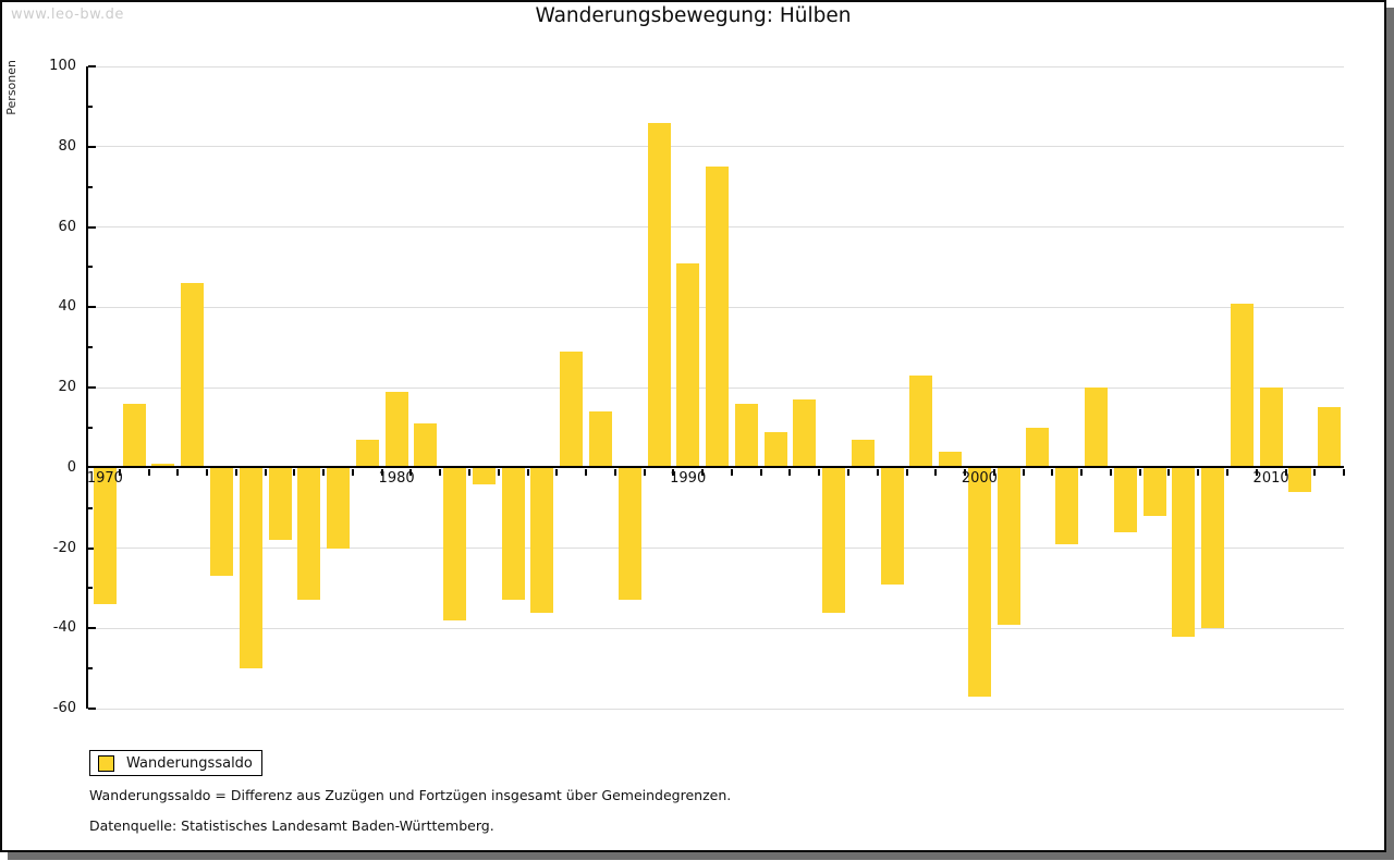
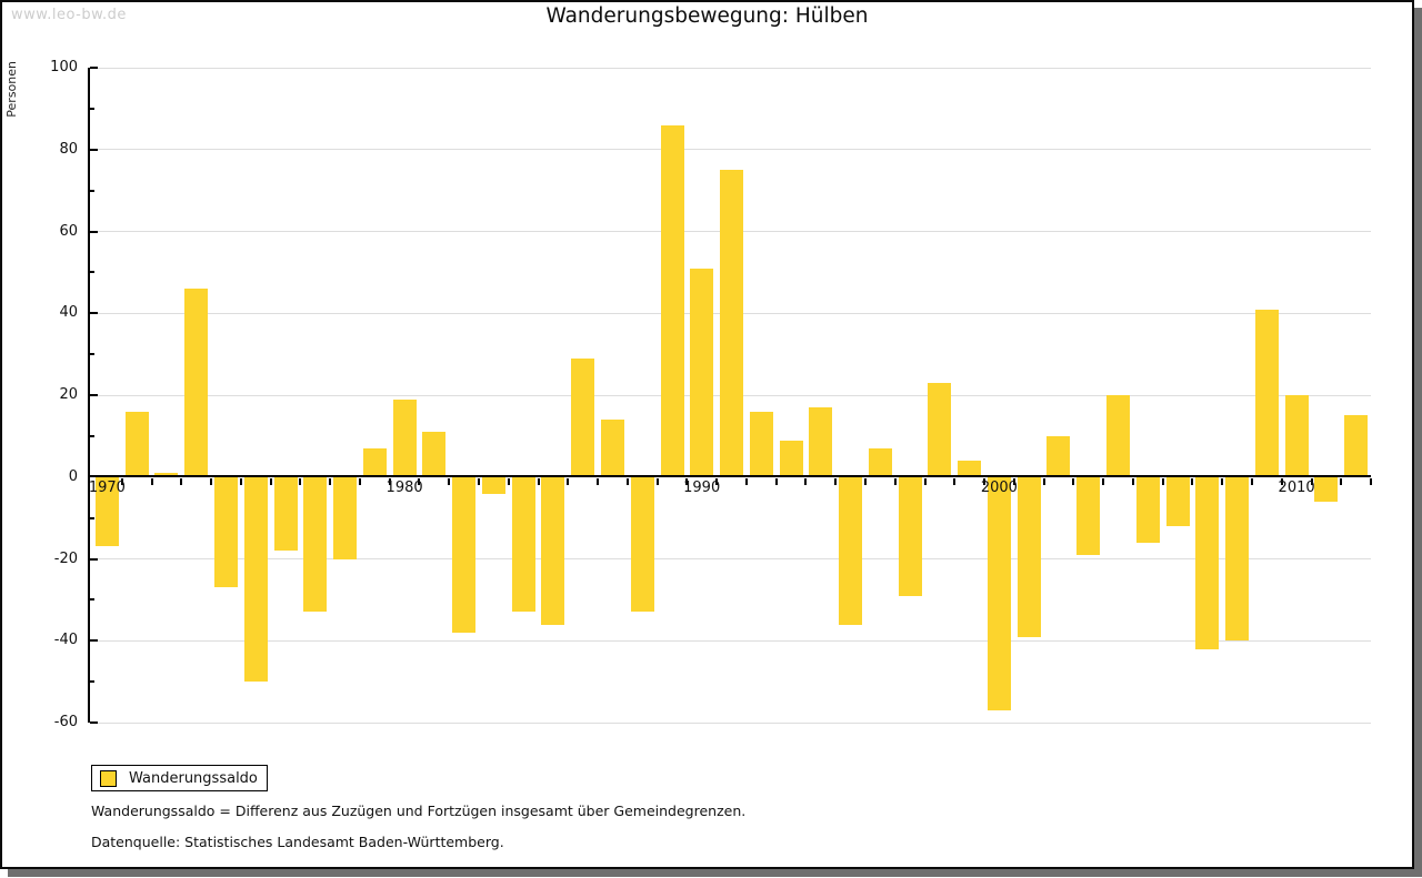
1970: -34 -> -17
